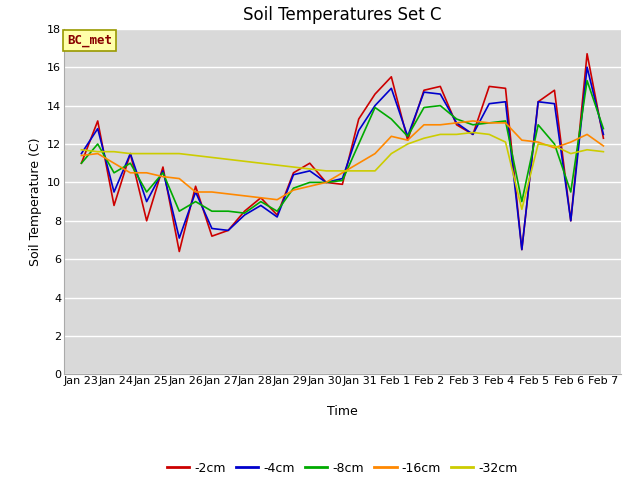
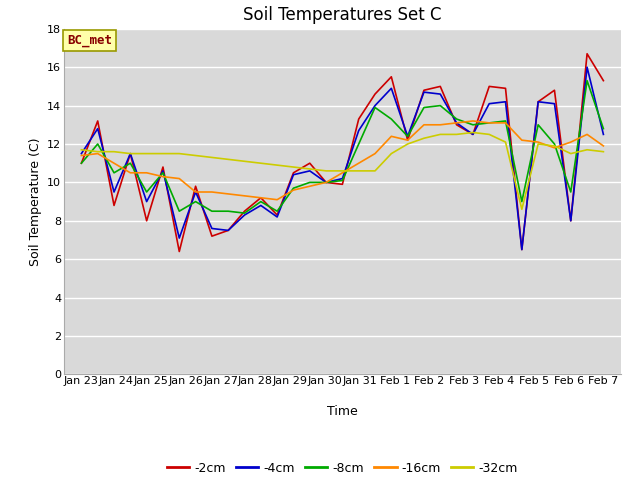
-2cm/Feb 7: 12.3 -> 15.3
